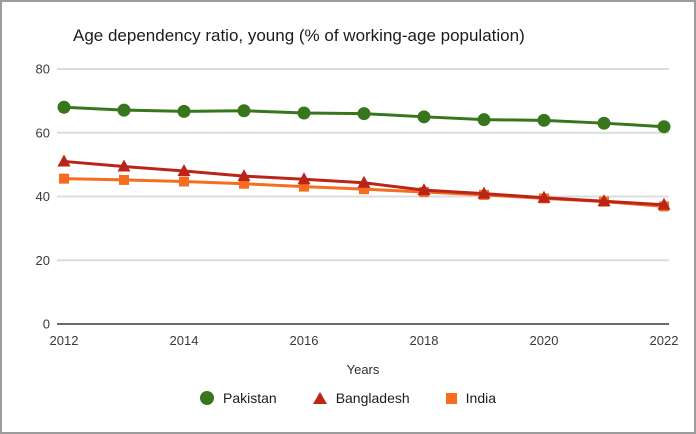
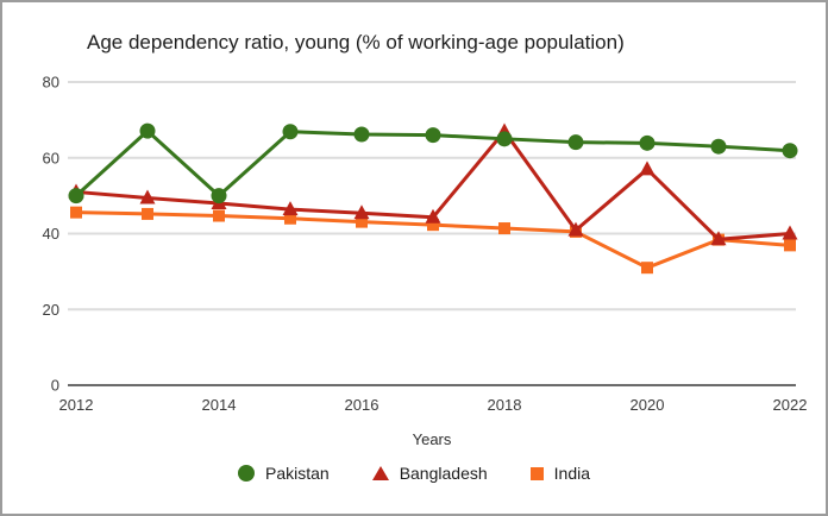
Pakistan/2012: 68 -> 50
Pakistan/2014: 67 -> 50
Bangladesh/2018: 42 -> 67
Bangladesh/2020: 40 -> 57
India/2020: 39 -> 31
Bangladesh/2022: 37 -> 40
